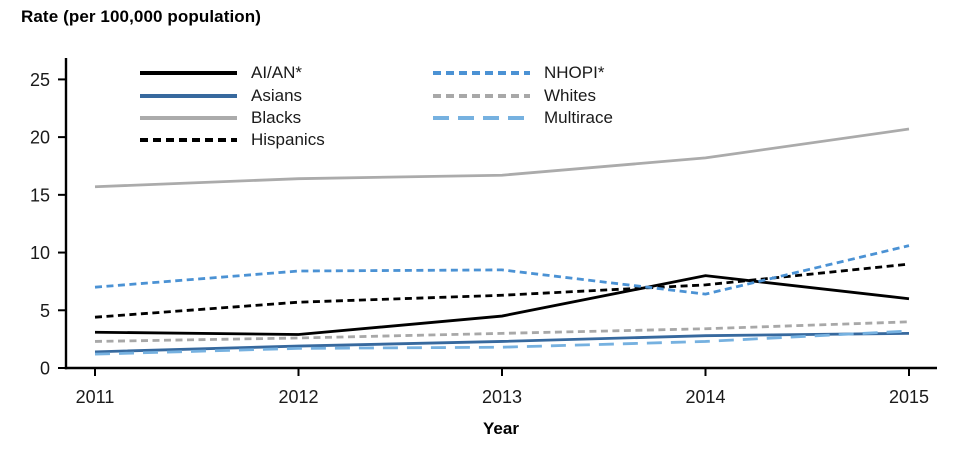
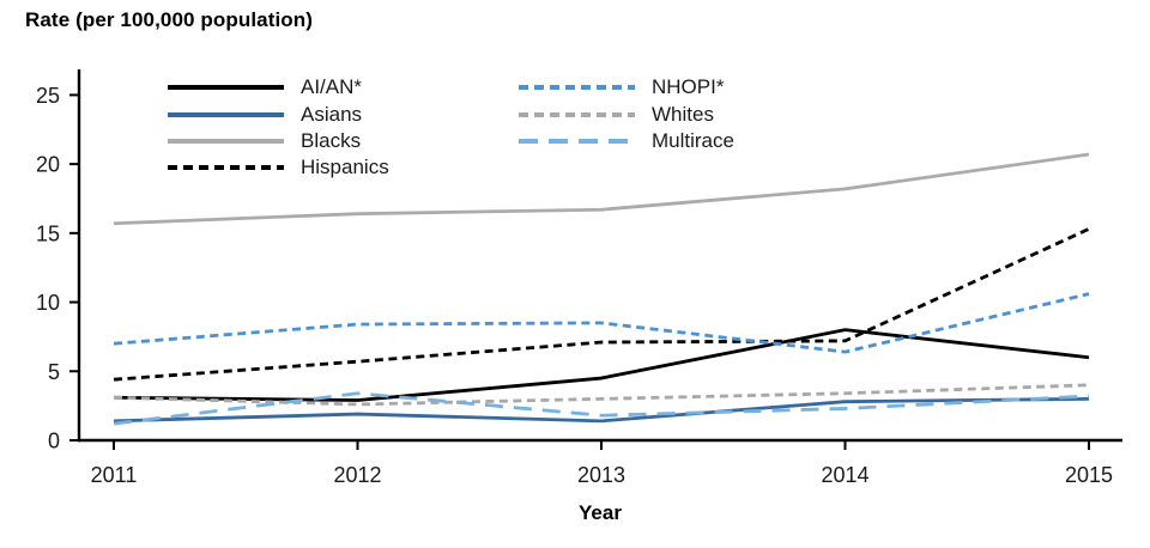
Whites/2011: 2.3 -> 3.1
Multirace/2012: 1.7 -> 3.4
Asians/2013: 2.3 -> 1.4
Hispanics/2013: 6.3 -> 7.1
Hispanics/2015: 9.0 -> 15.3
